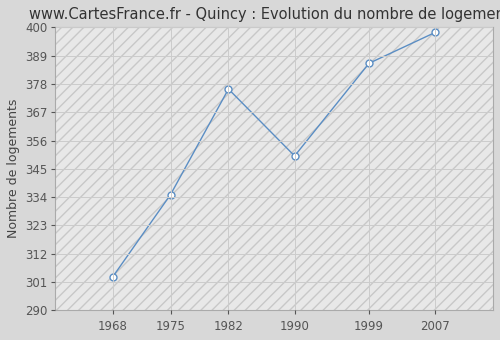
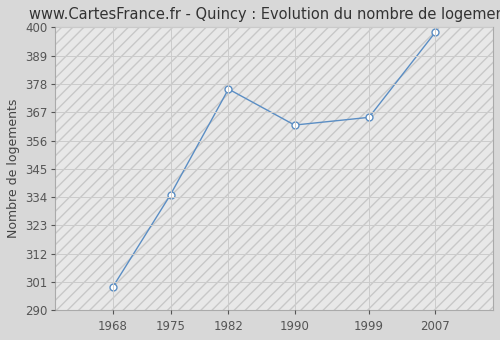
1968: 303 -> 299
1990: 350 -> 362
1999: 386 -> 365
